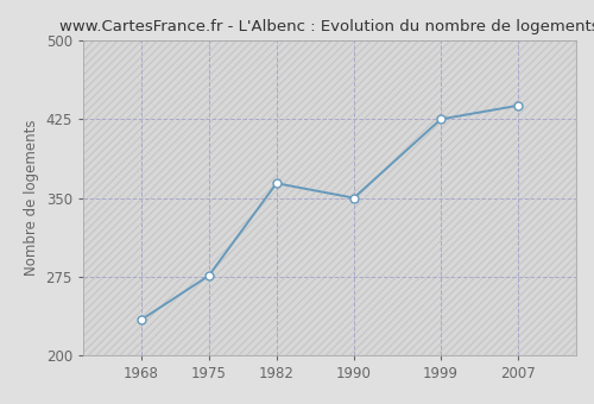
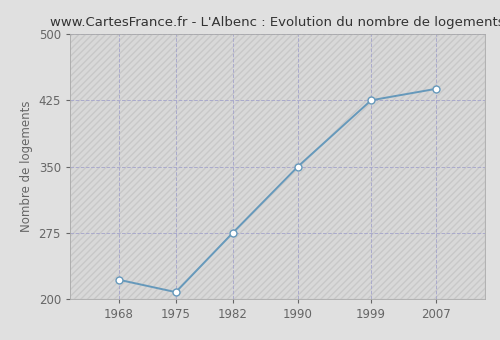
1968: 234 -> 222
1975: 276 -> 208
1982: 364 -> 275
